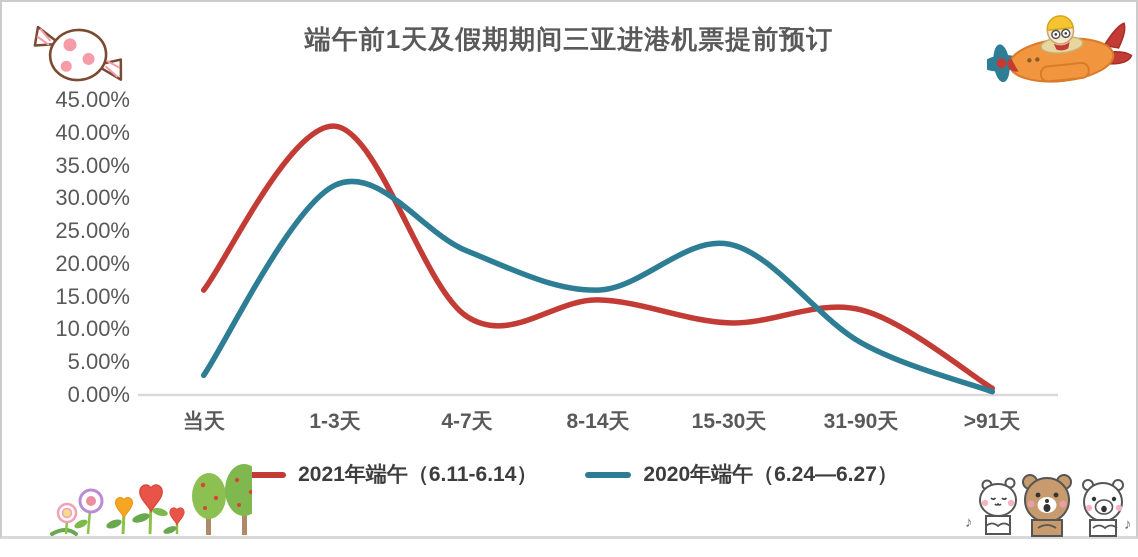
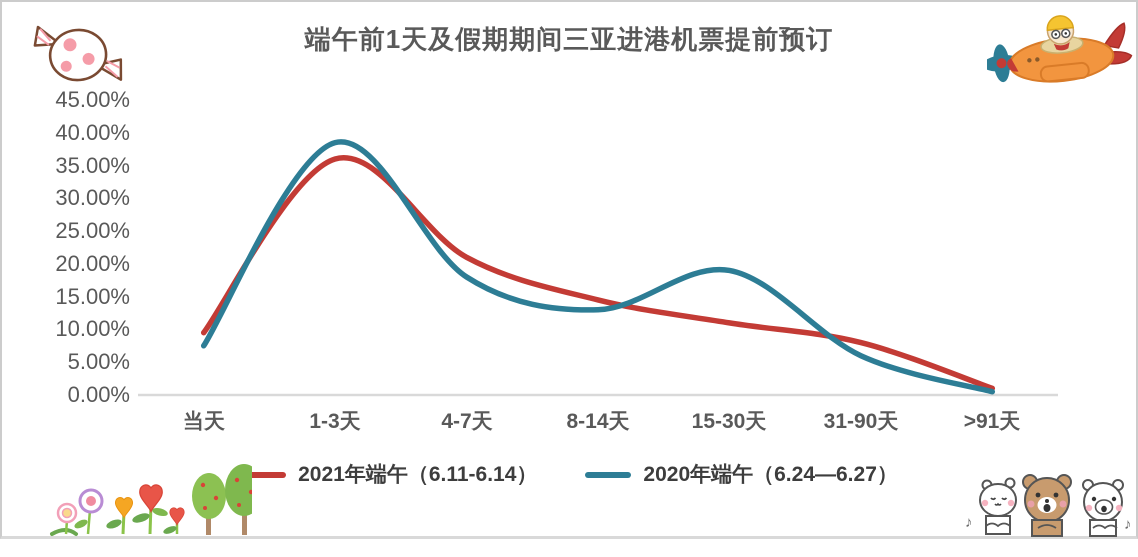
2021年端午（6.11-6.14）/当天: 16% -> 10%
2020年端午（6.24—6.27）/当天: 3% -> 8%
2021年端午（6.11-6.14）/1-3天: 41% -> 36%
2020年端午（6.24—6.27）/1-3天: 32% -> 38%
2021年端午（6.11-6.14）/4-7天: 12% -> 21%
2020年端午（6.24—6.27）/4-7天: 22% -> 18%
2020年端午（6.24—6.27）/8-14天: 16% -> 13%
2020年端午（6.24—6.27）/15-30天: 23% -> 19%
2021年端午（6.11-6.14）/31-90天: 13% -> 8%
2020年端午（6.24—6.27）/31-90天: 8% -> 6%
